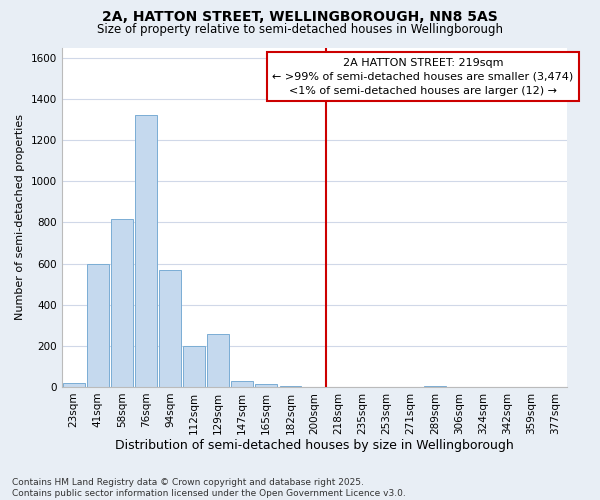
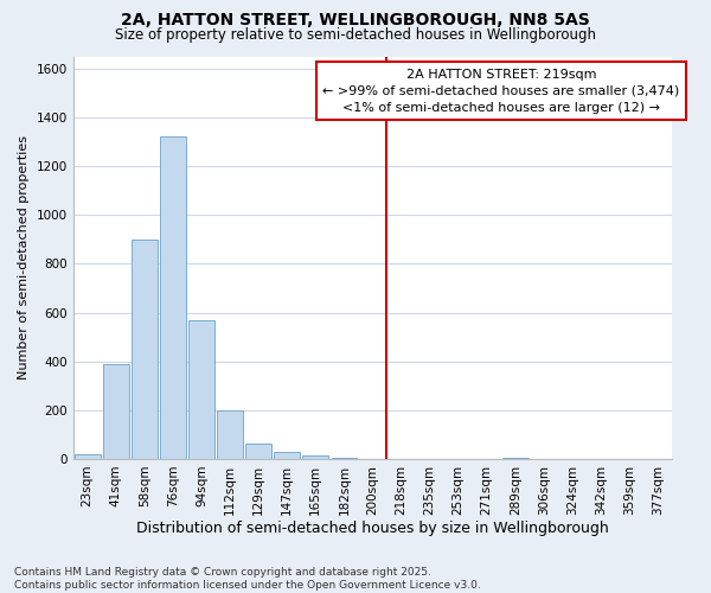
41sqm: 600 -> 390
58sqm: 815 -> 900
129sqm: 255 -> 65
